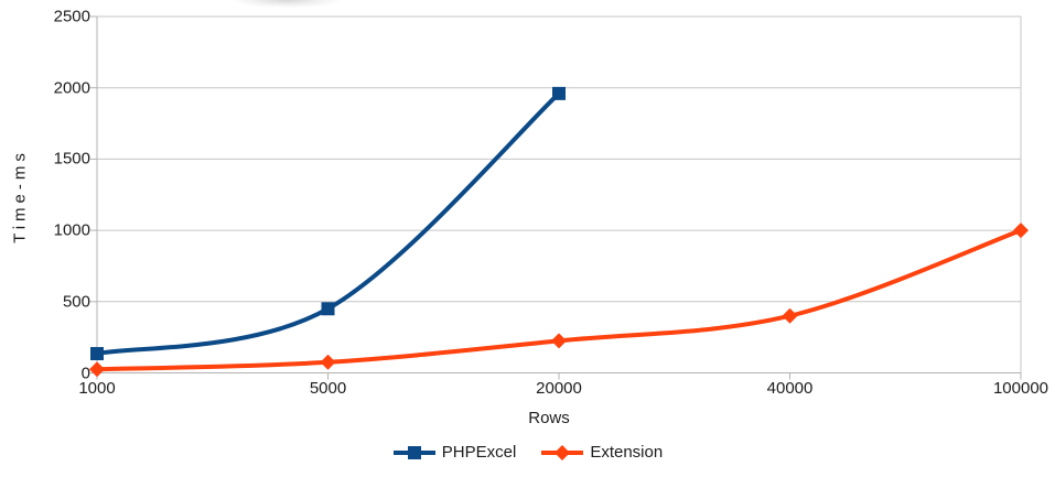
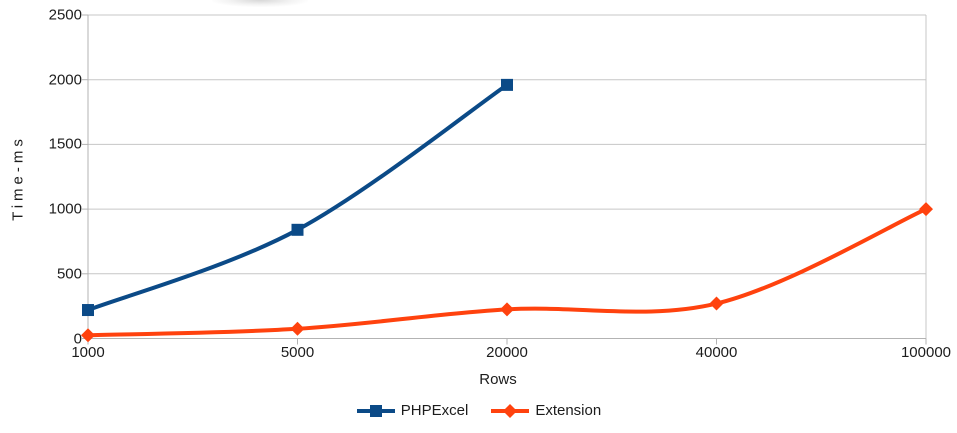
PHPExcel/1000: 140 -> 220
PHPExcel/5000: 450 -> 840
Extension/40000: 400 -> 270
